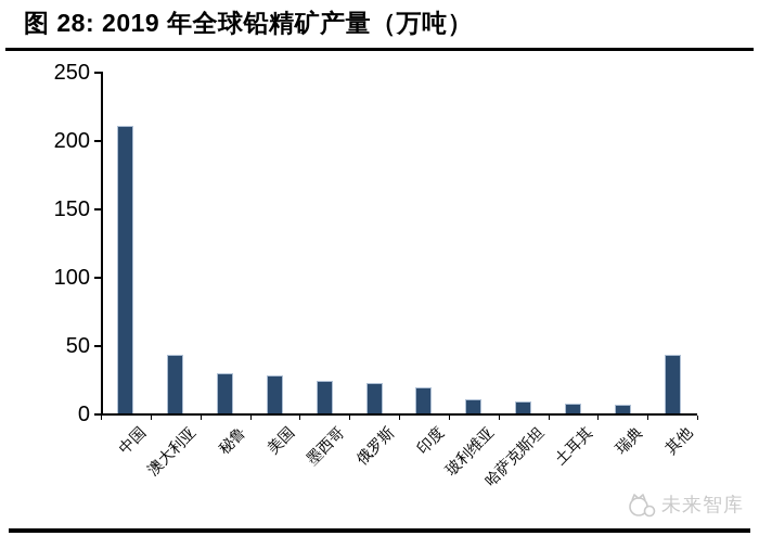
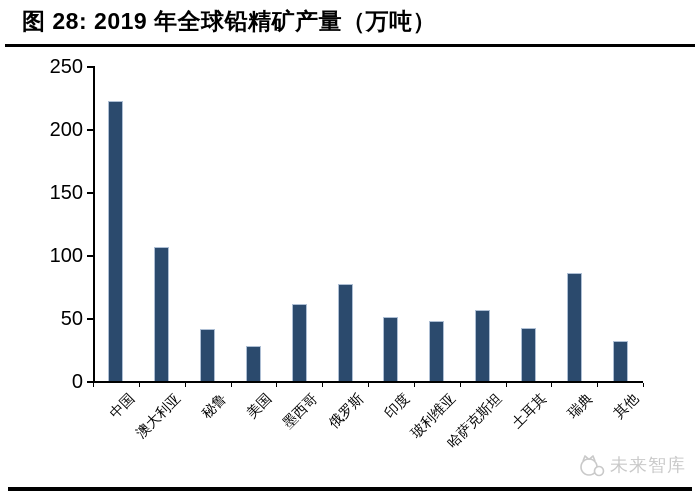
中国: 210 -> 222
澳大利亚: 43 -> 106
秘鲁: 29 -> 41
墨西哥: 24 -> 61
俄罗斯: 22 -> 77
印度: 19 -> 51
玻利维亚: 10 -> 48
哈萨克斯坦: 9 -> 56
土耳其: 7 -> 42
瑞典: 6 -> 86
其他: 43 -> 32
